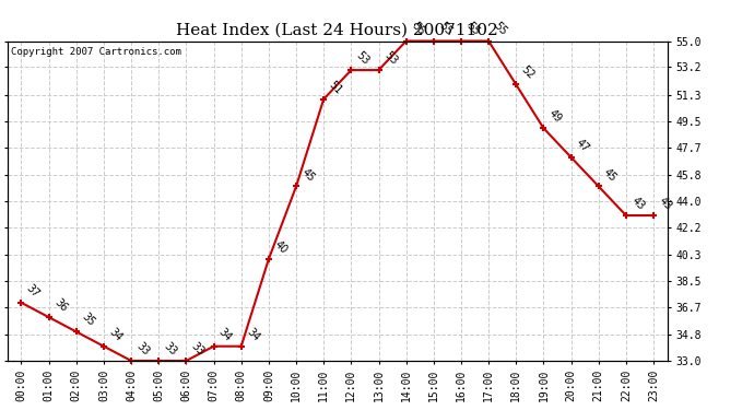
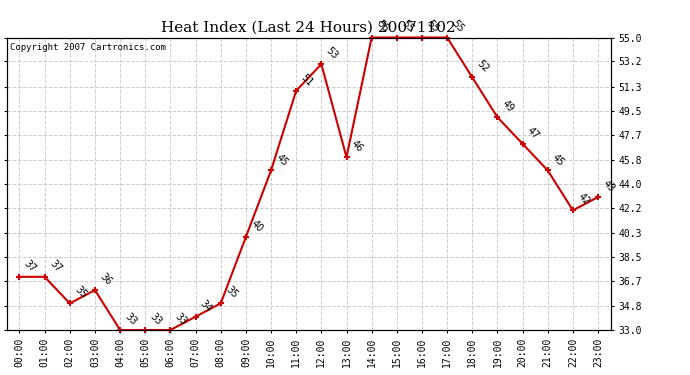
01:00: 36 -> 37
03:00: 34 -> 36
08:00: 34 -> 35
13:00: 53 -> 46
22:00: 43 -> 42
